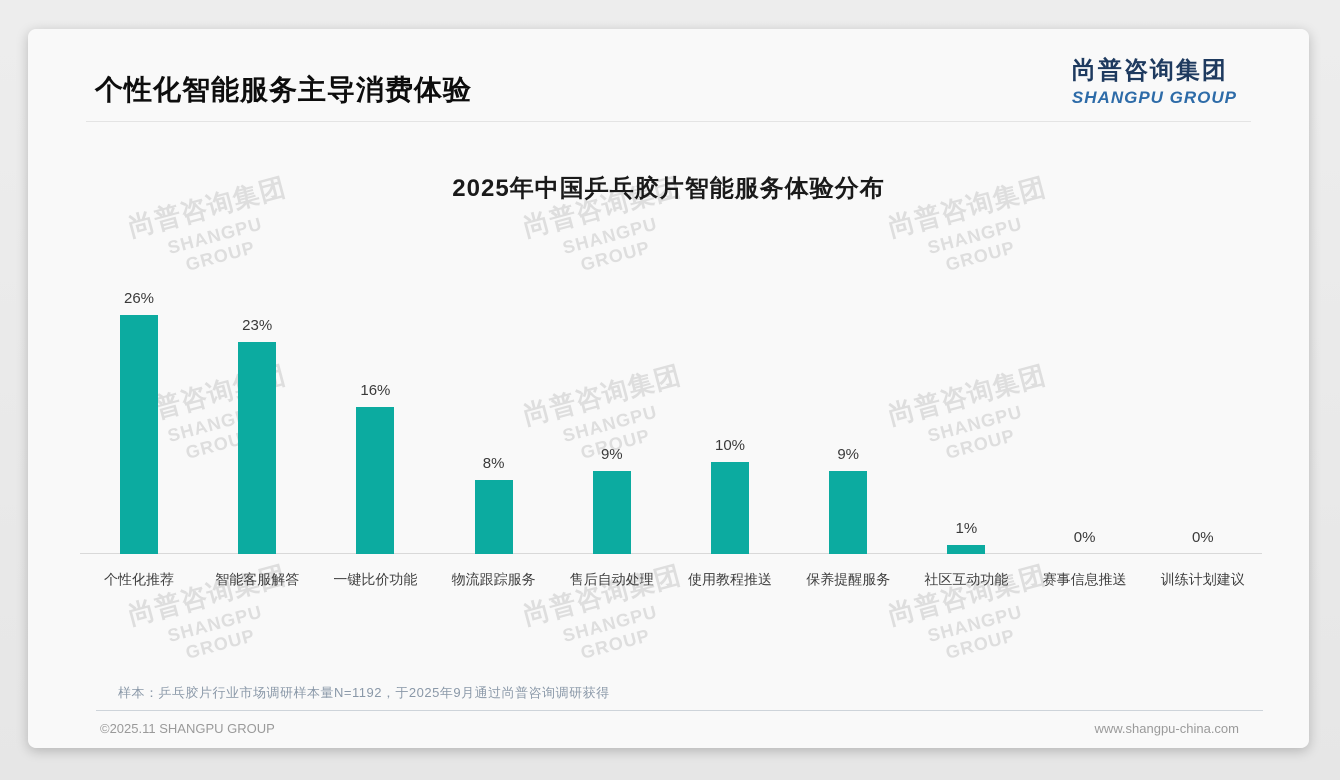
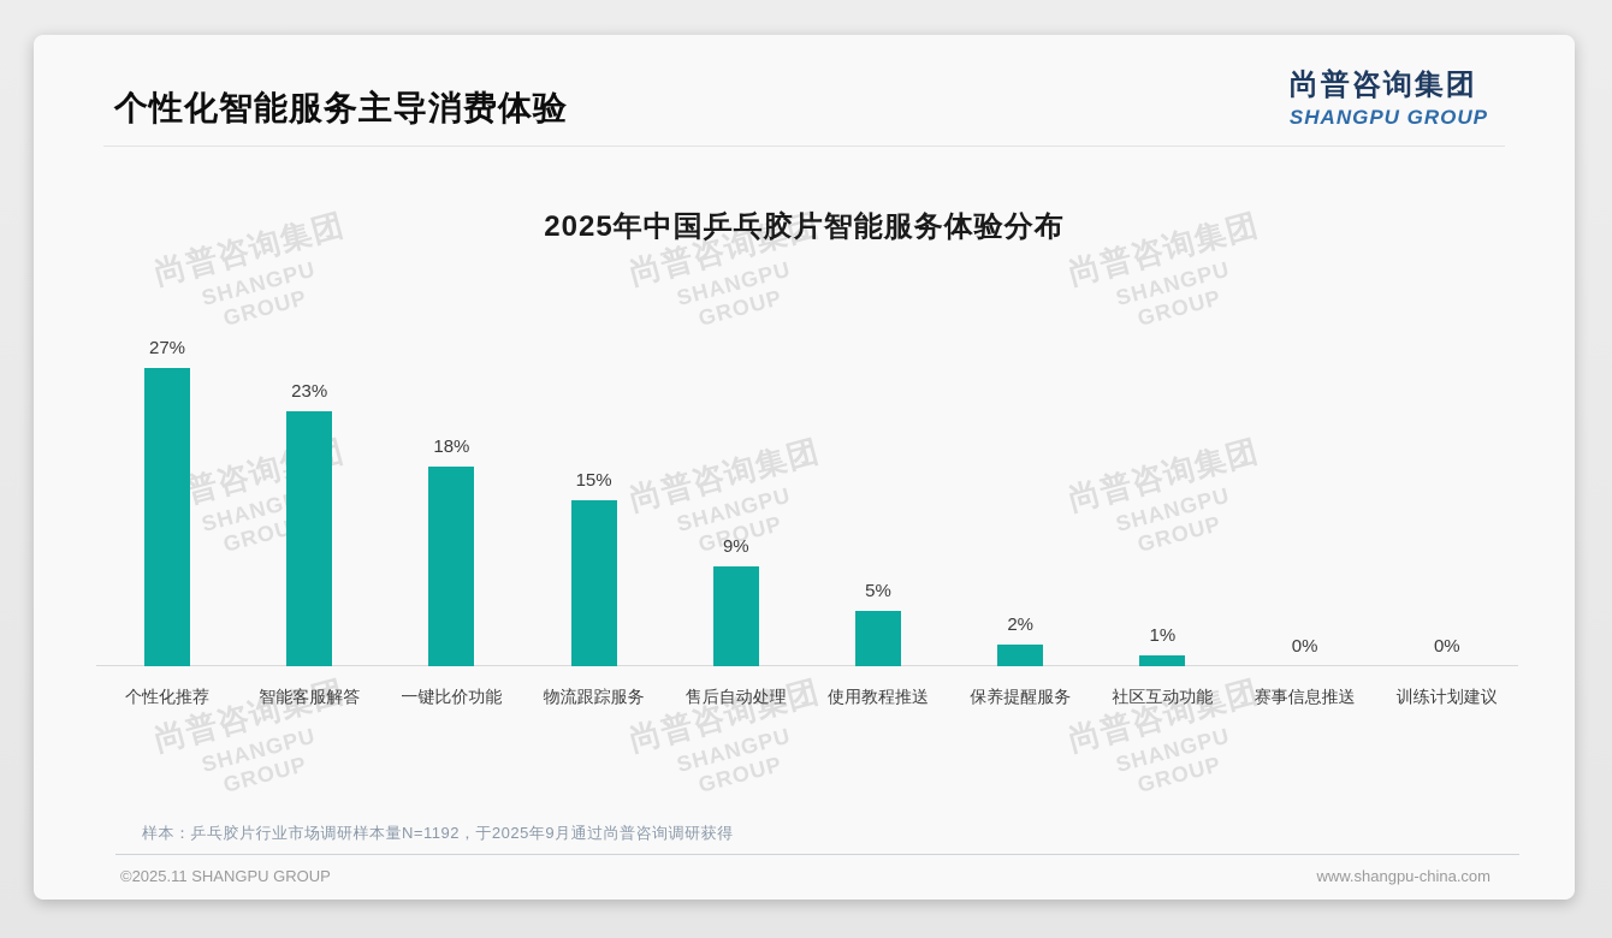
个性化推荐: 26% -> 27%
一键比价功能: 16% -> 18%
物流跟踪服务: 8% -> 15%
使用教程推送: 10% -> 5%
保养提醒服务: 9% -> 2%
